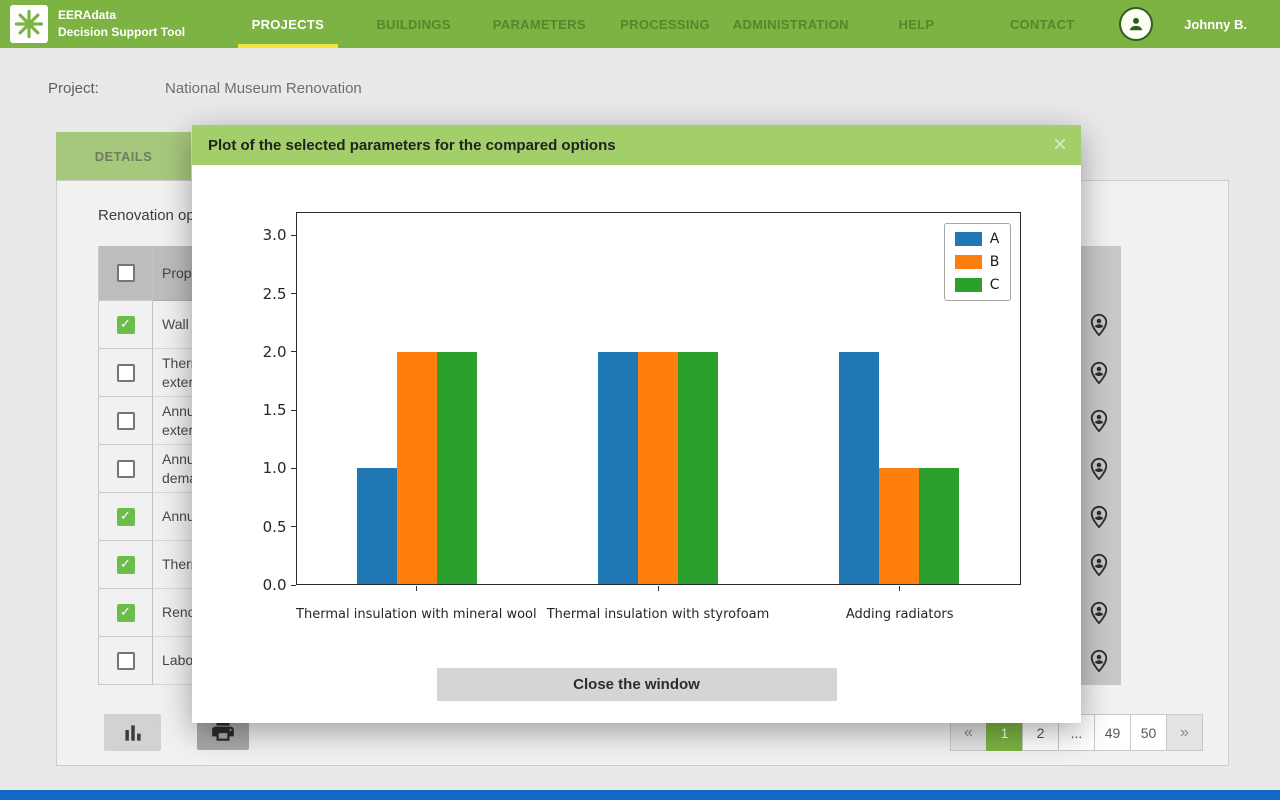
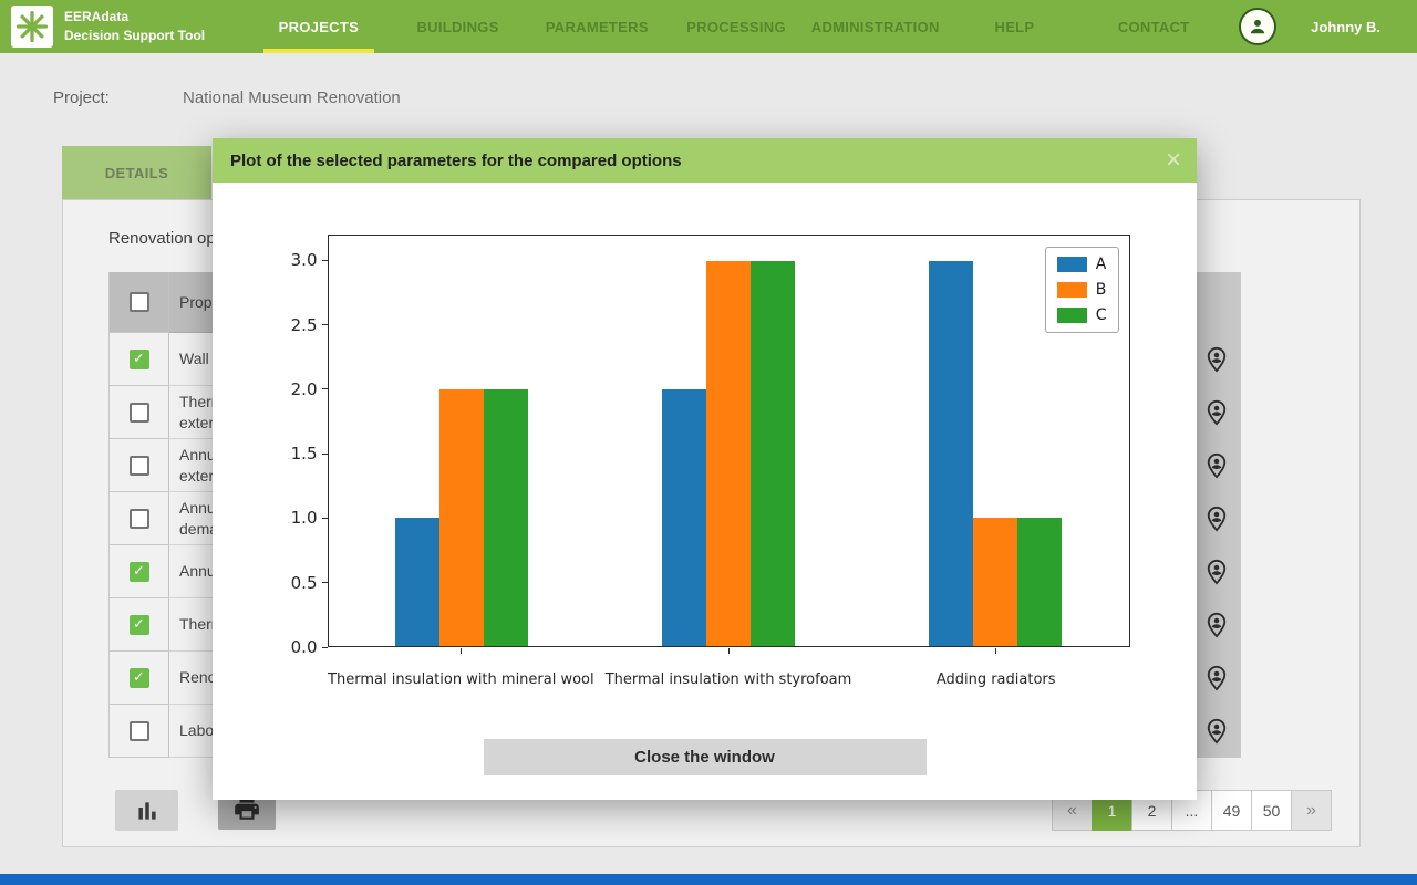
B/Thermal insulation with styrofoam: 2 -> 3
C/Thermal insulation with styrofoam: 2 -> 3
A/Adding radiators: 2 -> 3
